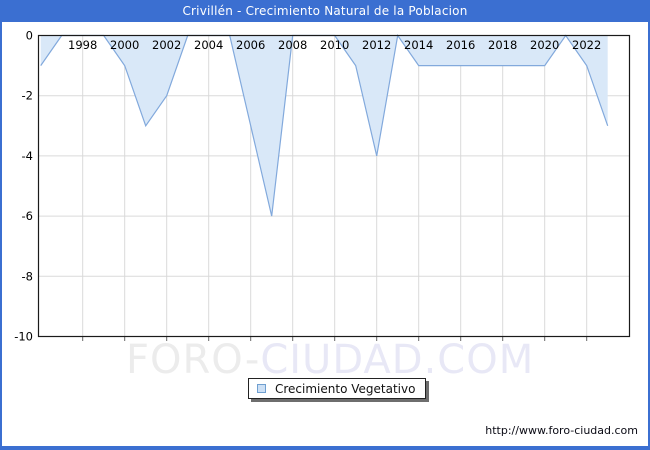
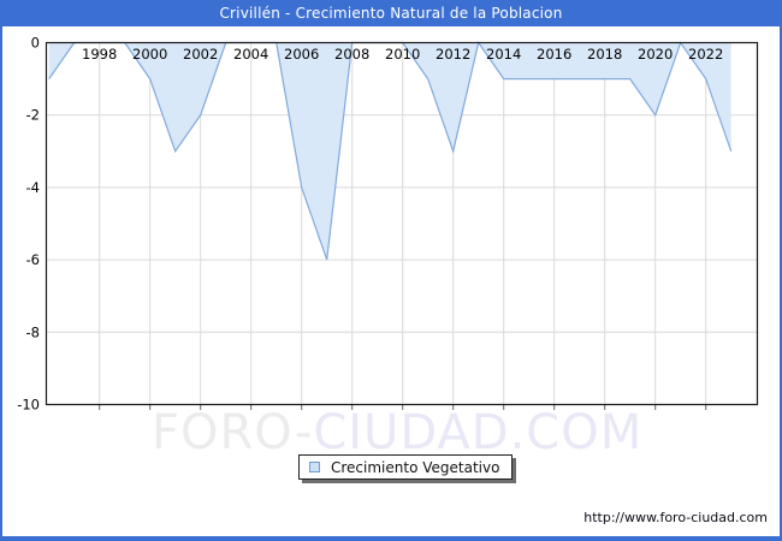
2006: -3 -> -4
2012: -4 -> -3
2020: -1 -> -2
